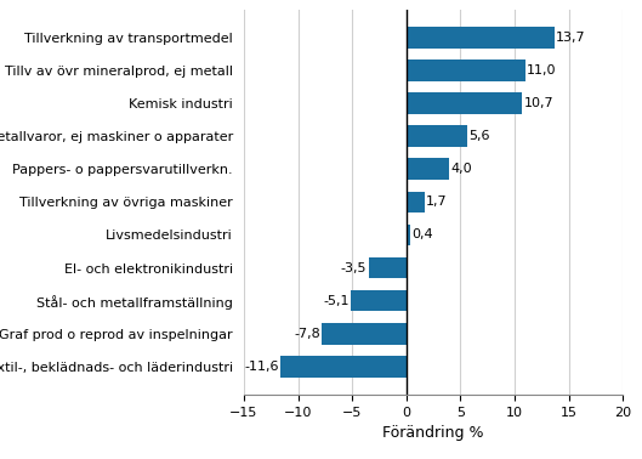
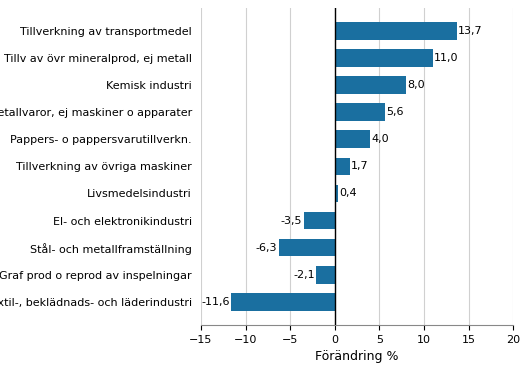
Kemisk industri: 10,7 -> 8,0
Stål- och metallframställning: -5,1 -> -6,3
Graf prod o reprod av inspelningar: -7,8 -> -2,1
